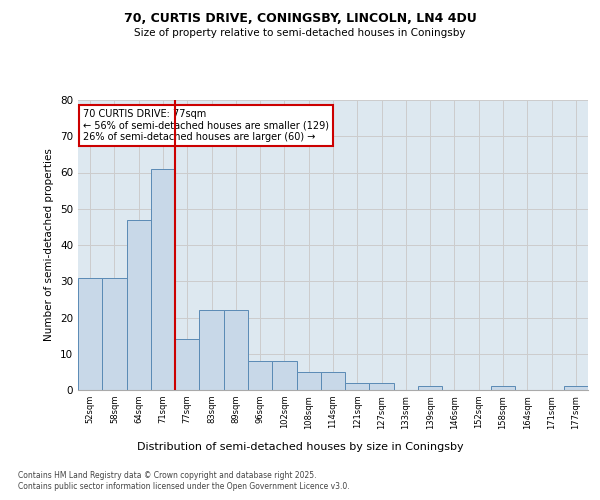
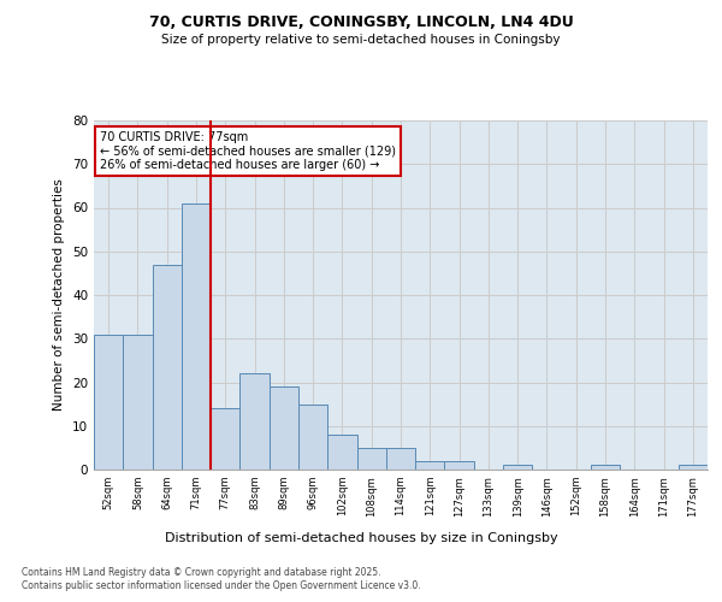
89sqm: 22 -> 19
96sqm: 8 -> 15
